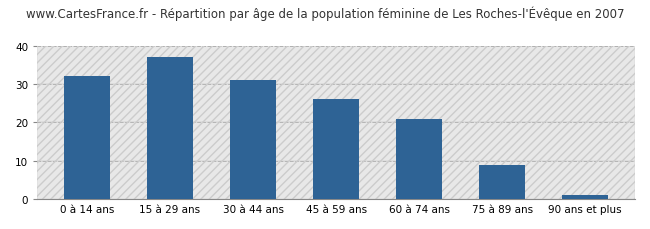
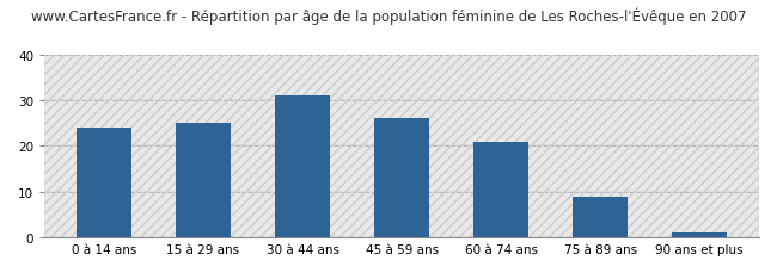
0 à 14 ans: 32 -> 24
15 à 29 ans: 37 -> 25
